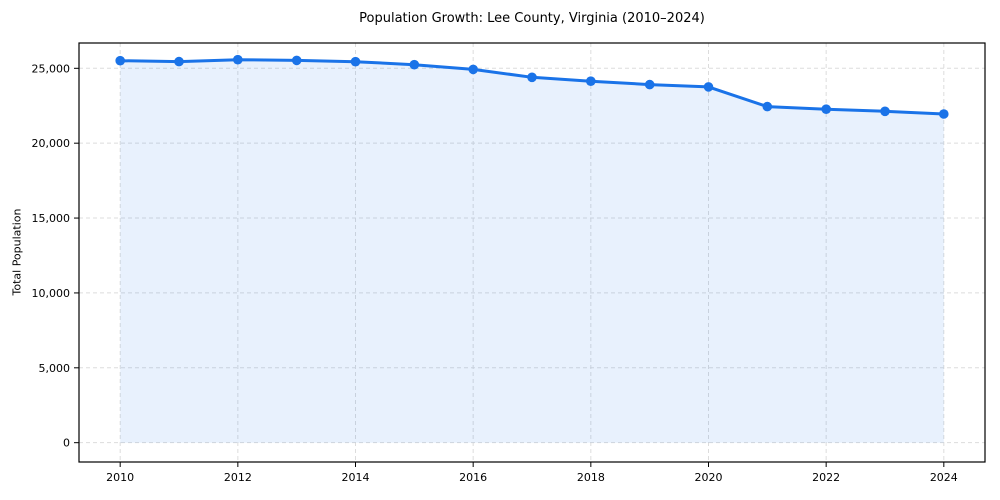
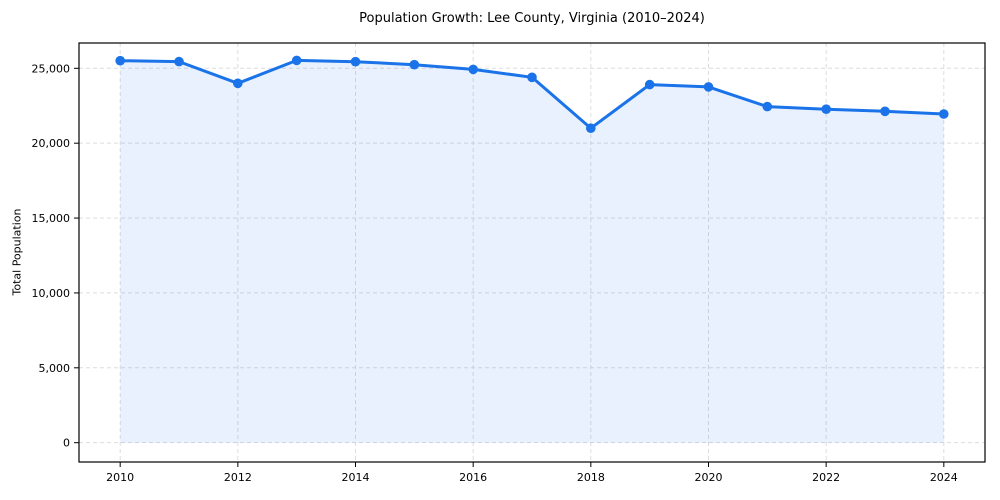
2012: 25600 -> 24000
2018: 24100 -> 21000
